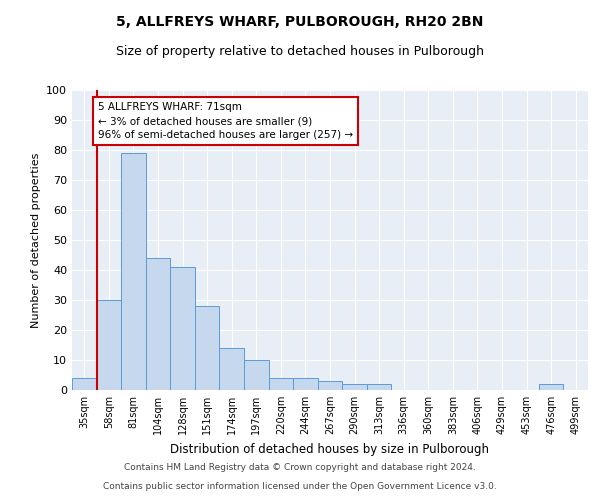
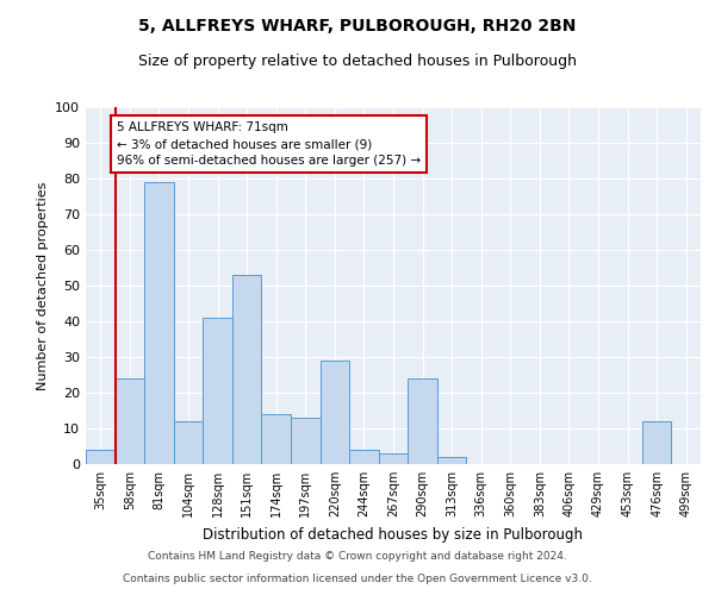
58sqm: 30 -> 24
104sqm: 44 -> 12
151sqm: 28 -> 53
197sqm: 10 -> 13
220sqm: 4 -> 29
290sqm: 2 -> 24
476sqm: 2 -> 12
